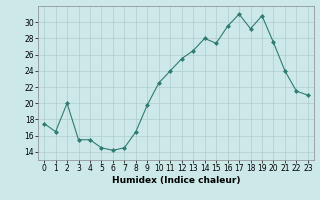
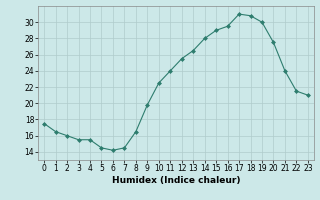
2: 20.0 -> 16.0
15: 27.4 -> 29.0
18: 29.2 -> 30.8
19: 30.8 -> 30.0
